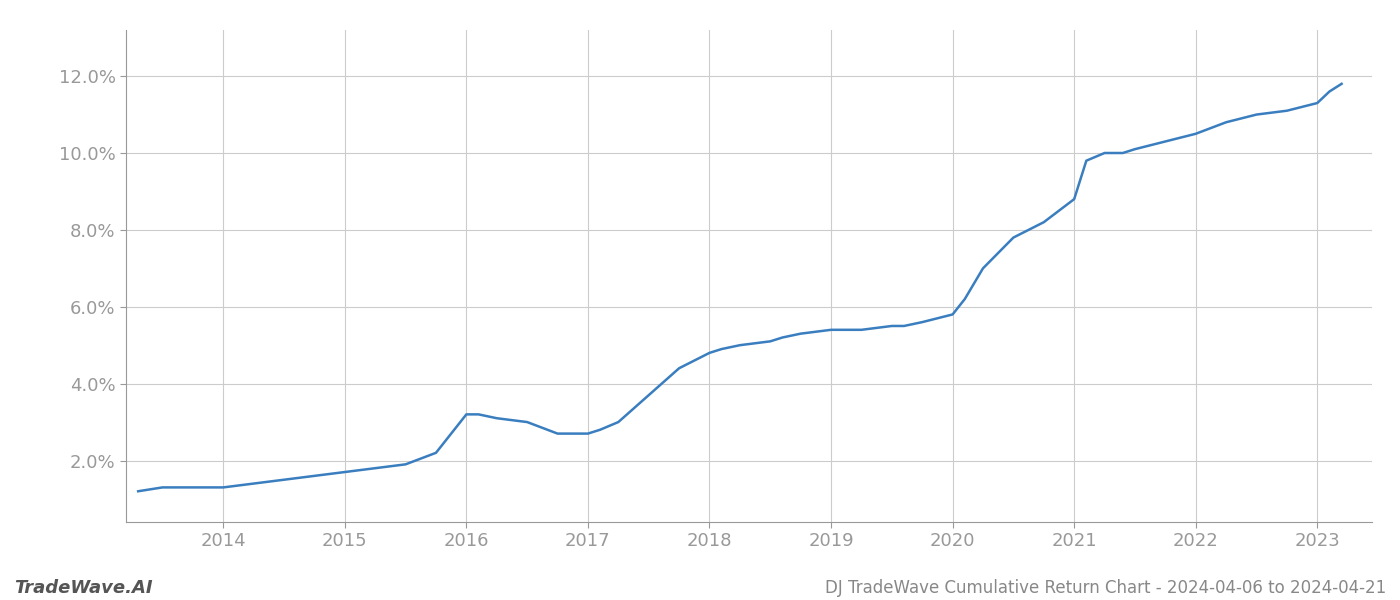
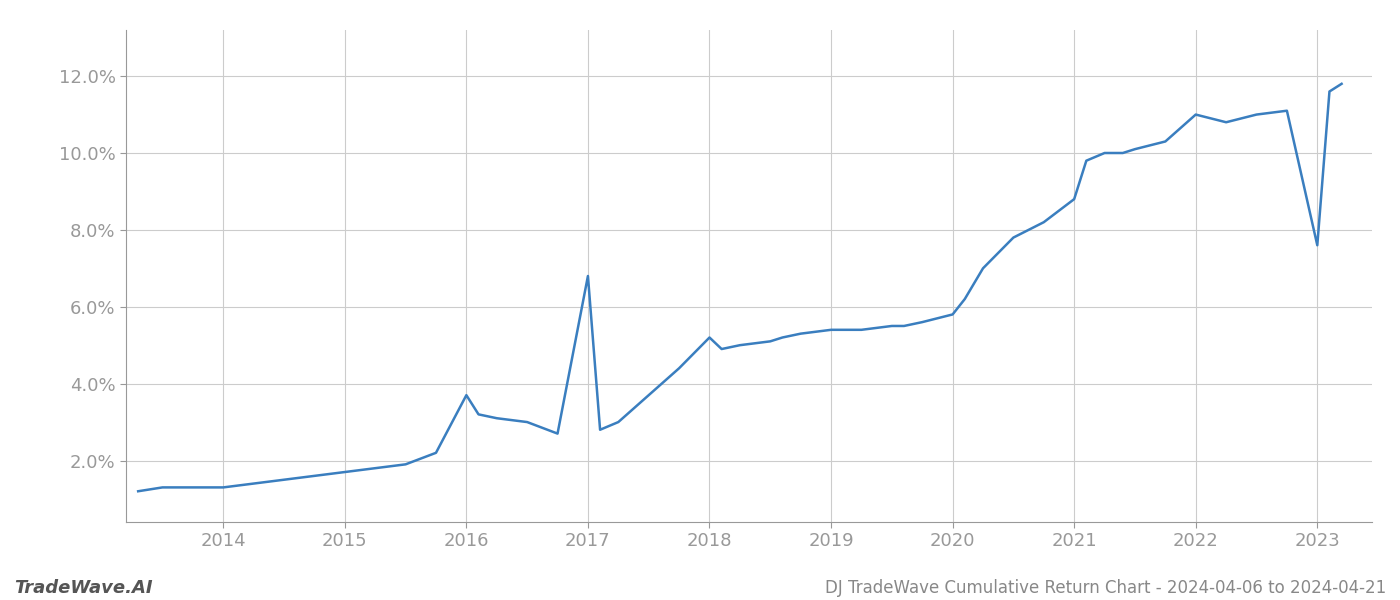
2016: 3.2% -> 3.7%
2017: 2.7% -> 6.8%
2018: 4.8% -> 5.2%
2022: 10.5% -> 11.0%
2023: 11.3% -> 7.6%
